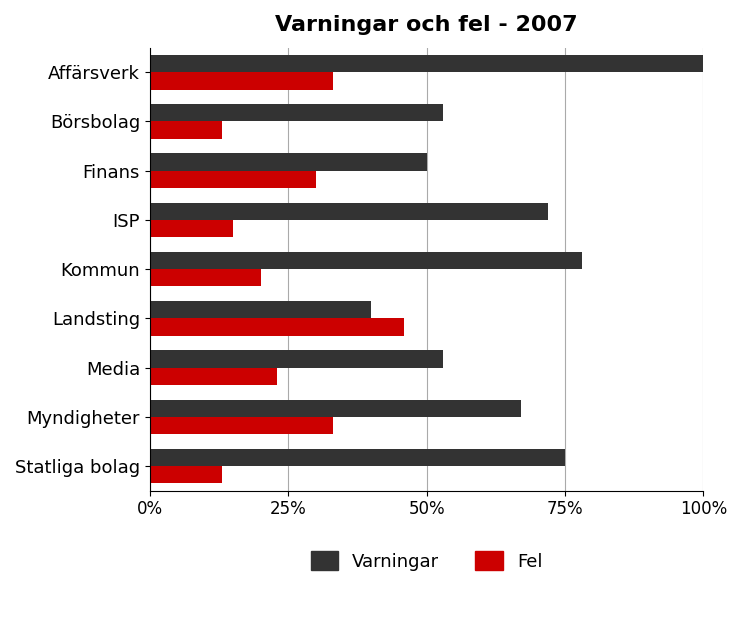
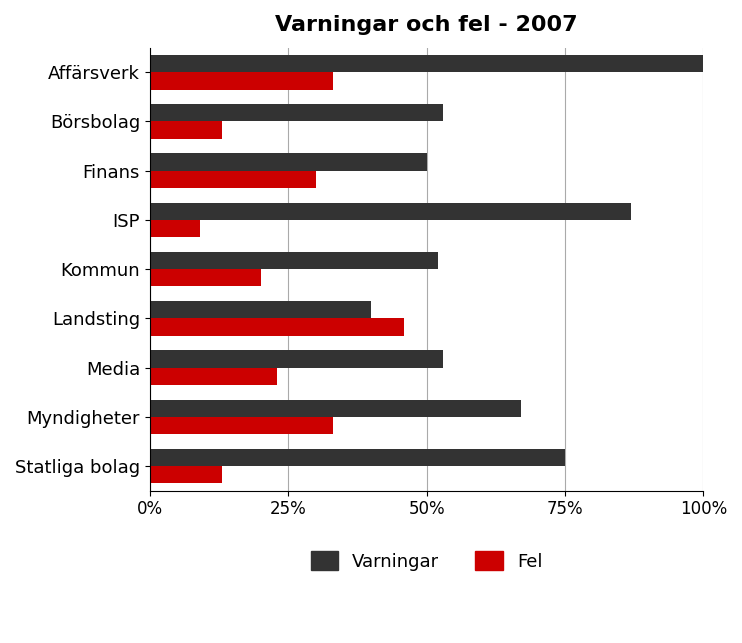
Varningar/ISP: 72% -> 87%
Fel/ISP: 15% -> 9%
Varningar/Kommun: 78% -> 52%
